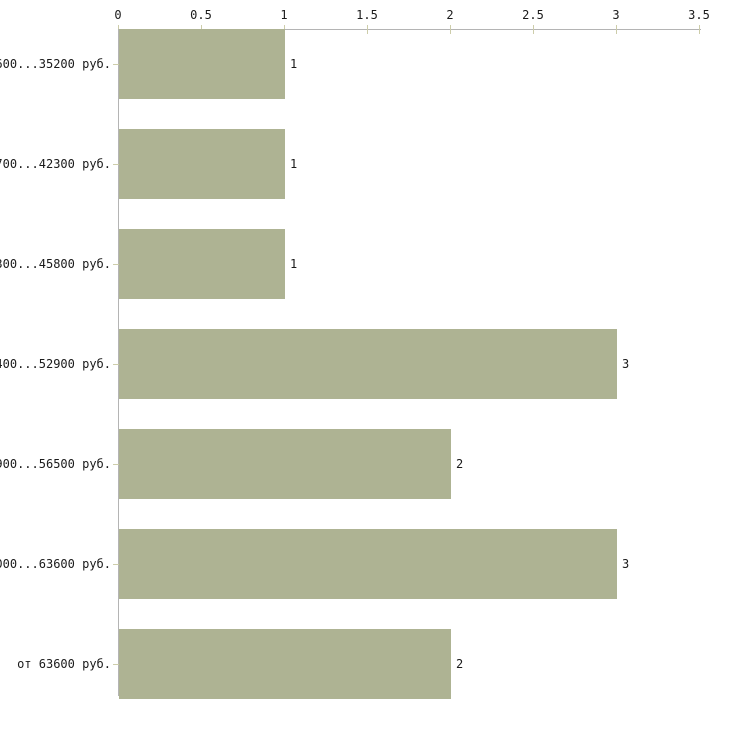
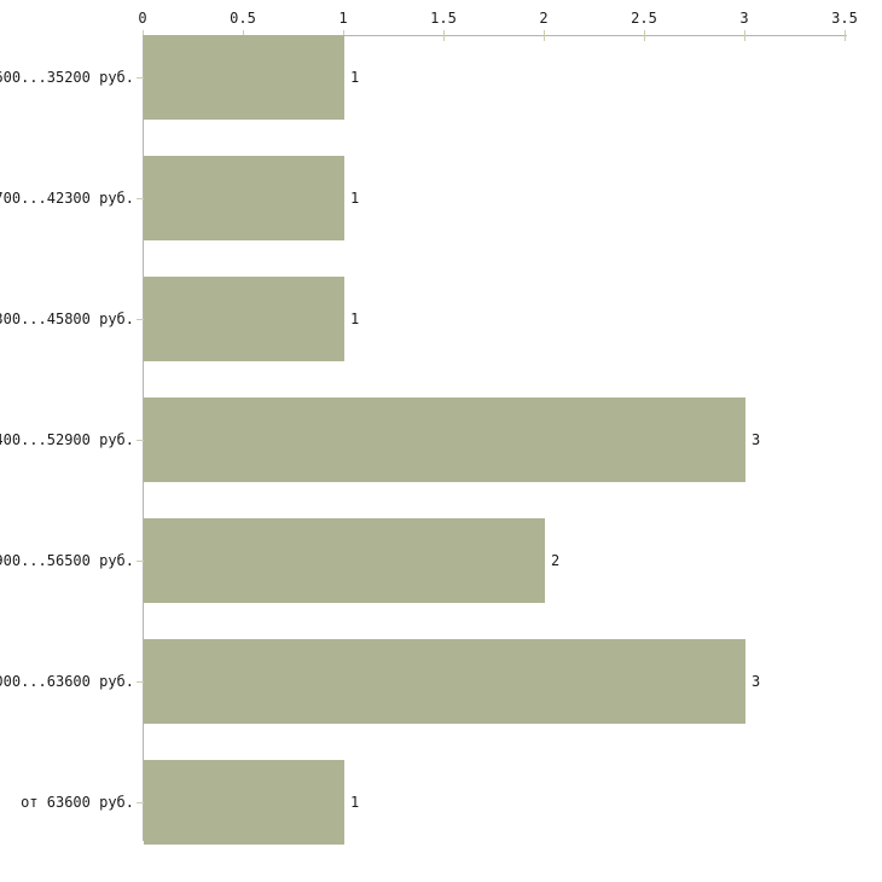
от 63600 руб.: 2 -> 1
